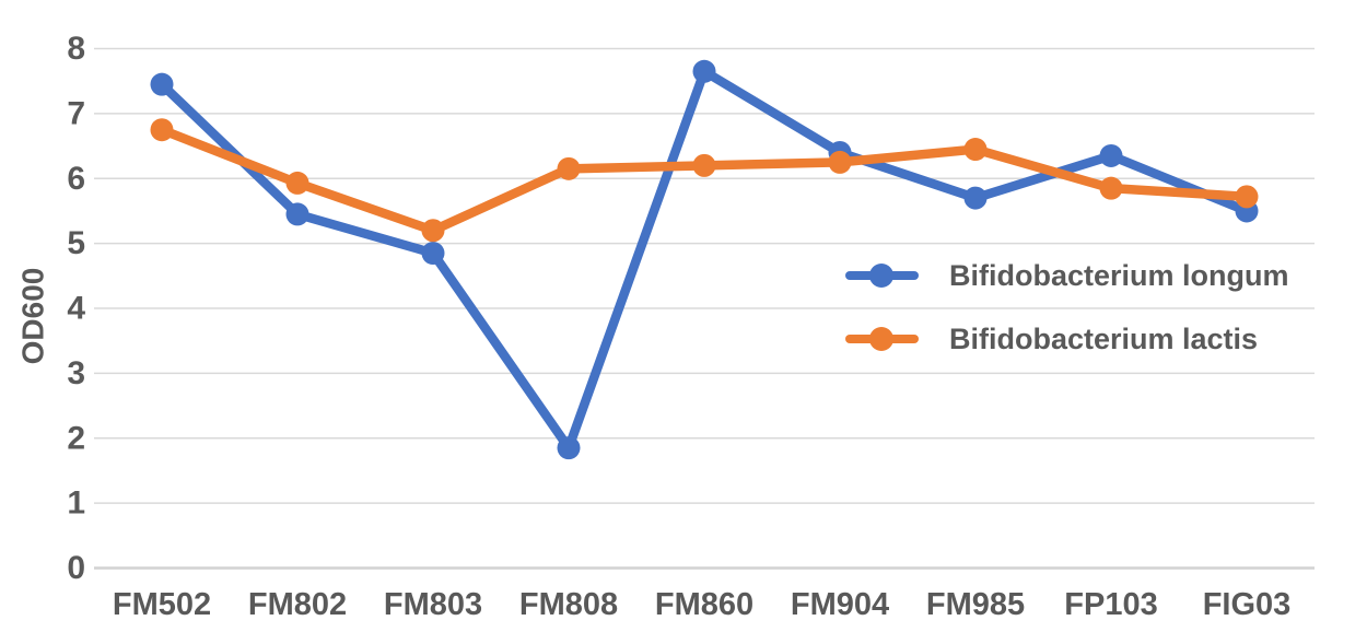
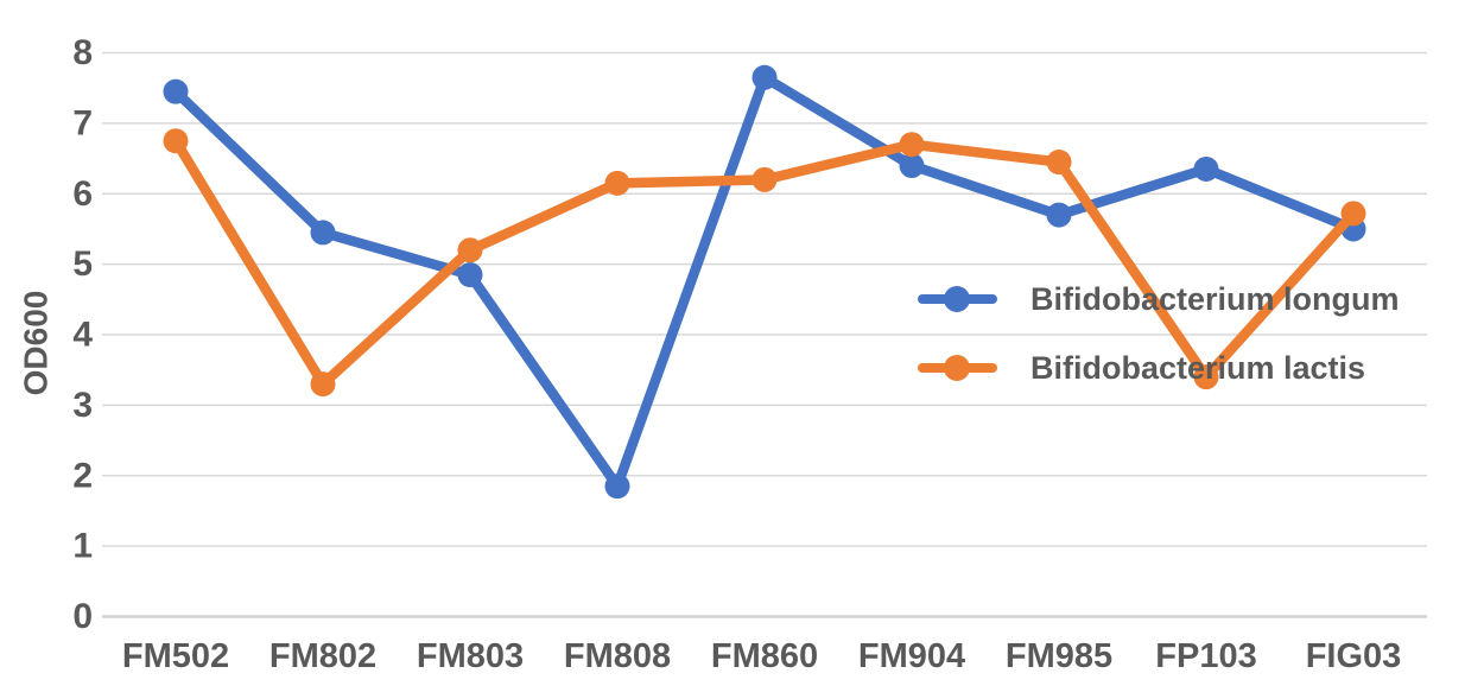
Bifidobacterium lactis/FM802: 5.9 -> 3.3
Bifidobacterium lactis/FM904: 6.2 -> 6.7
Bifidobacterium lactis/FP103: 5.8 -> 3.4
